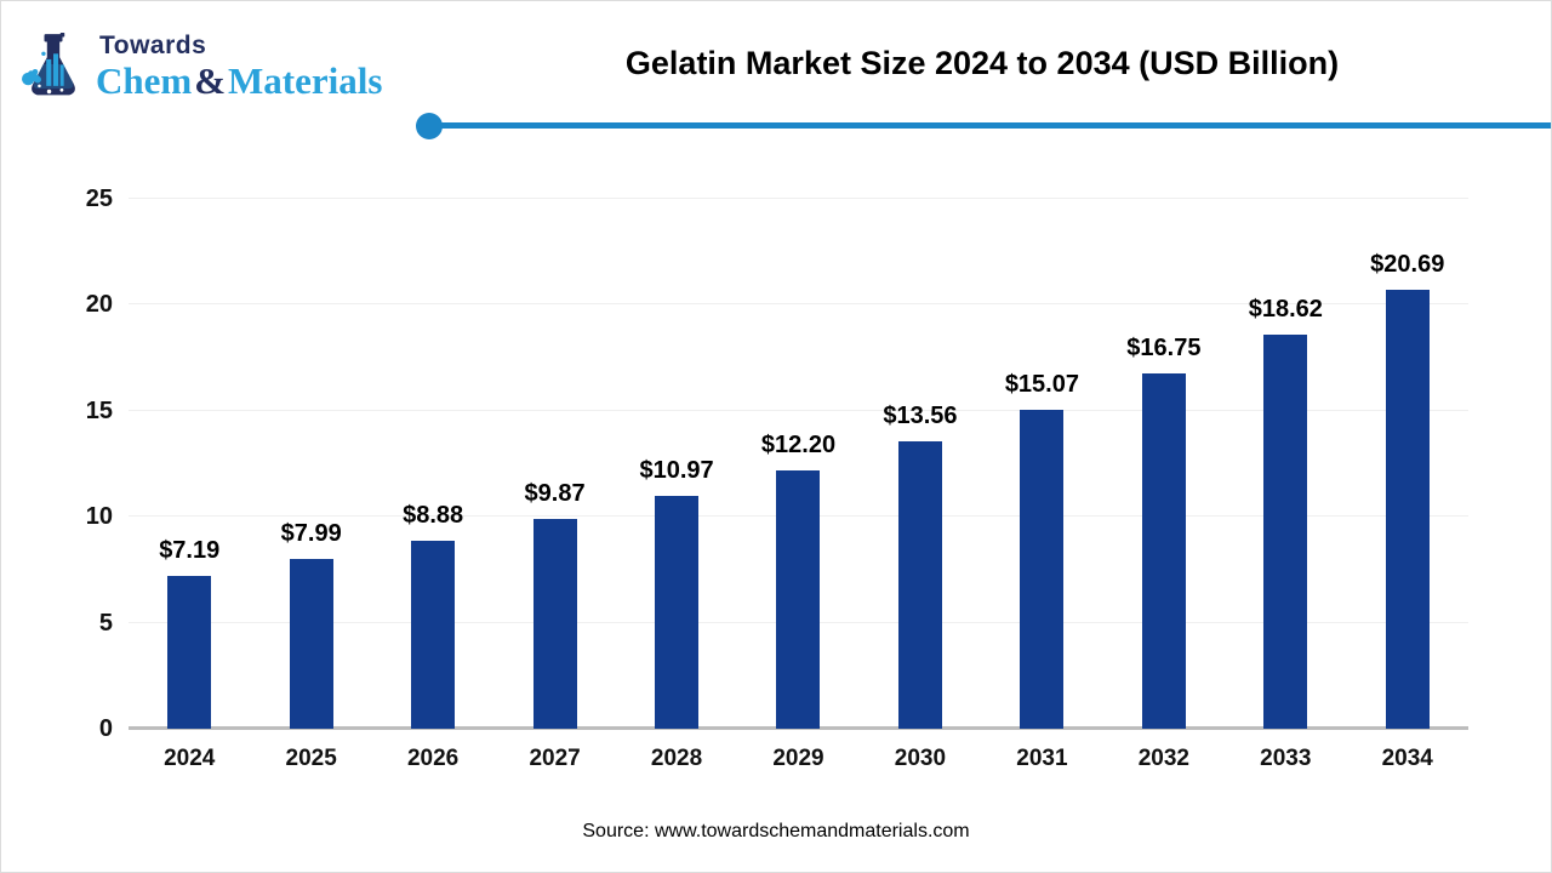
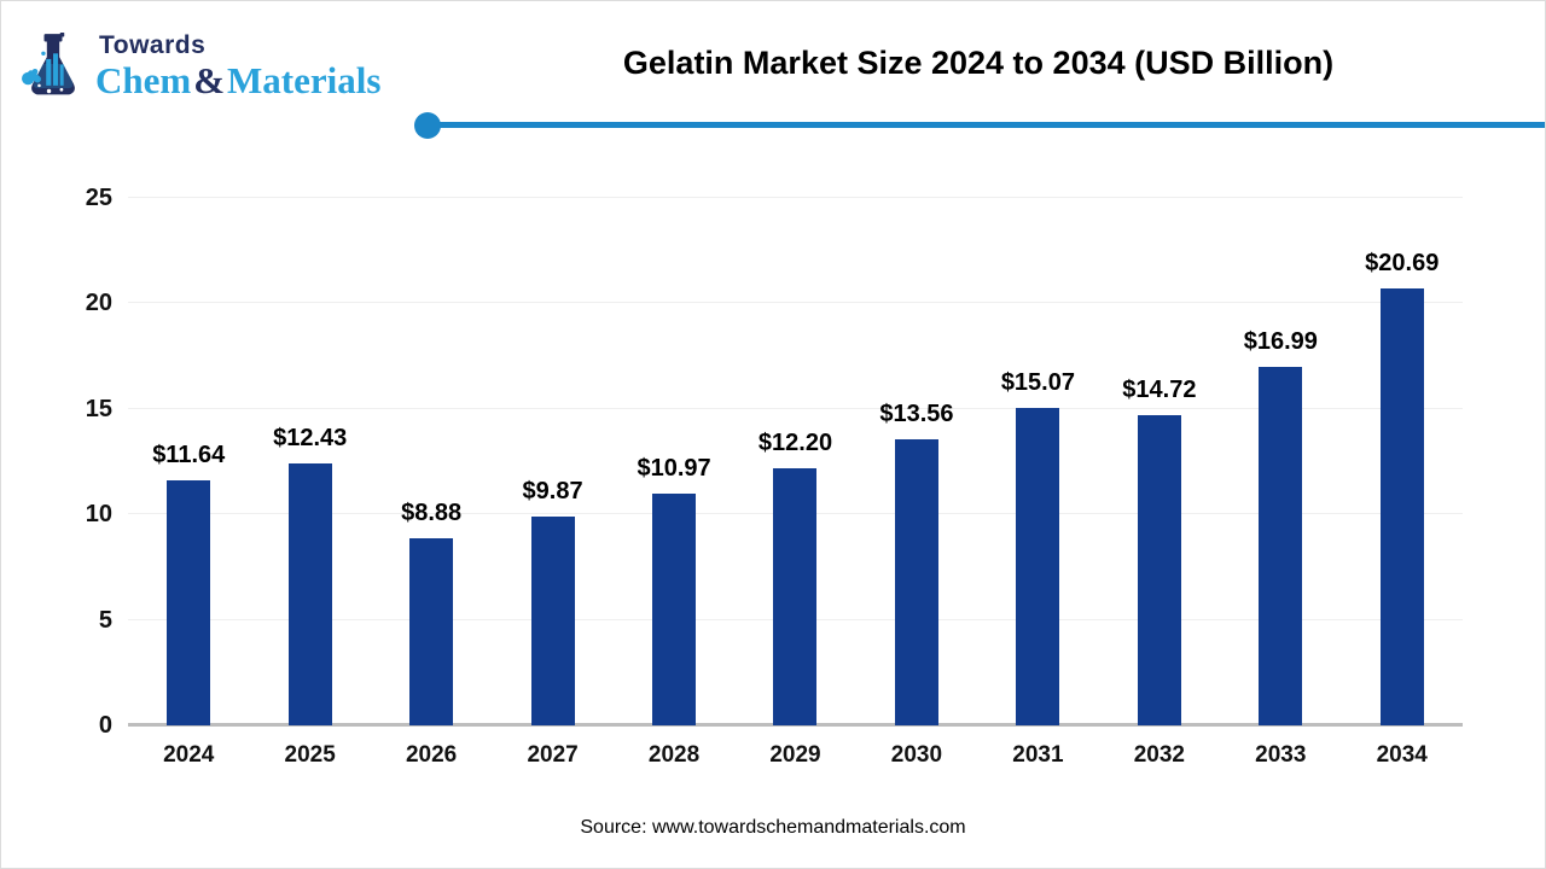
2024: $7.19 -> $11.64
2025: $7.99 -> $12.43
2032: $16.75 -> $14.72
2033: $18.62 -> $16.99
